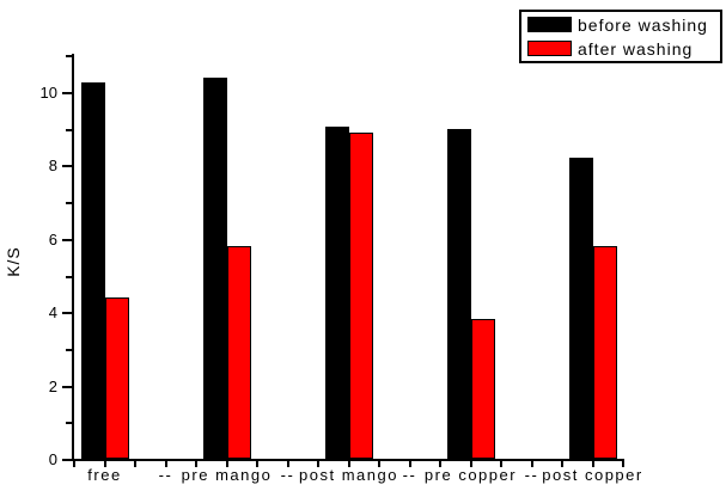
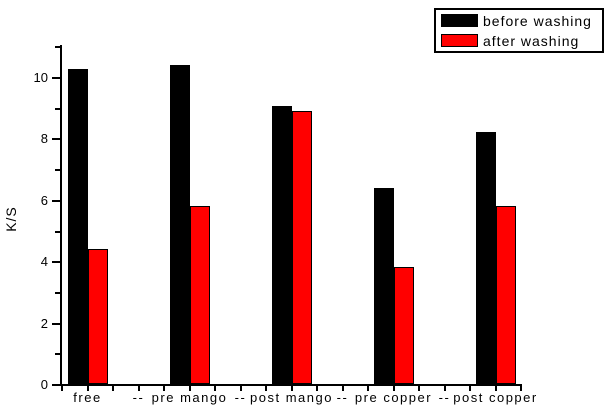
before washing/pre copper: 9.0 -> 6.4
